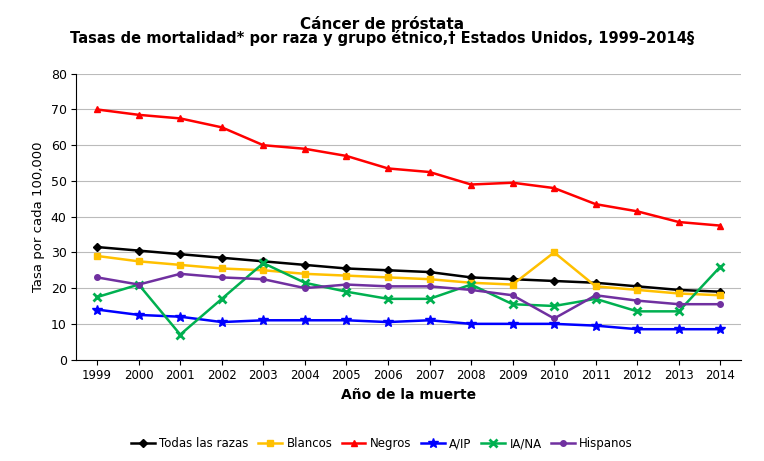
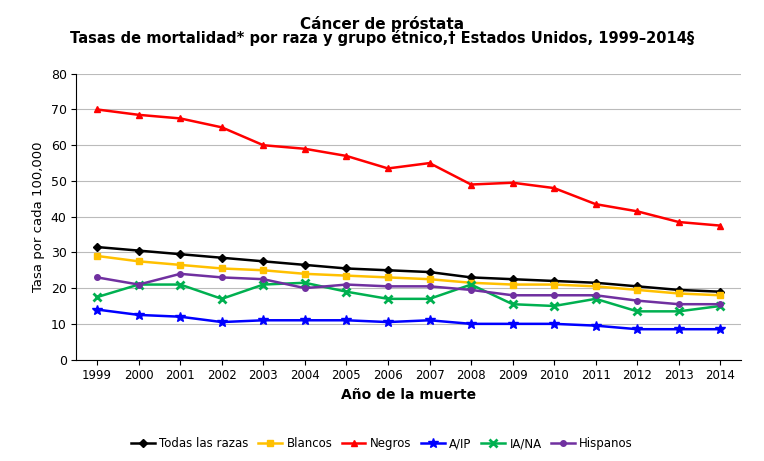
IA/NA/2001: 7.0 -> 21.0
IA/NA/2003: 27.0 -> 21.0
Negros/2007: 52.5 -> 55.0
Blancos/2010: 30.0 -> 21.0
Hispanos/2010: 11.5 -> 18.0
IA/NA/2014: 26.0 -> 15.0
